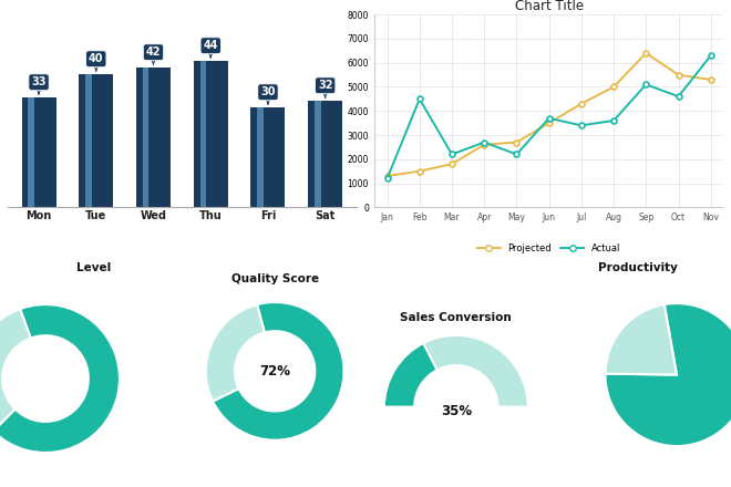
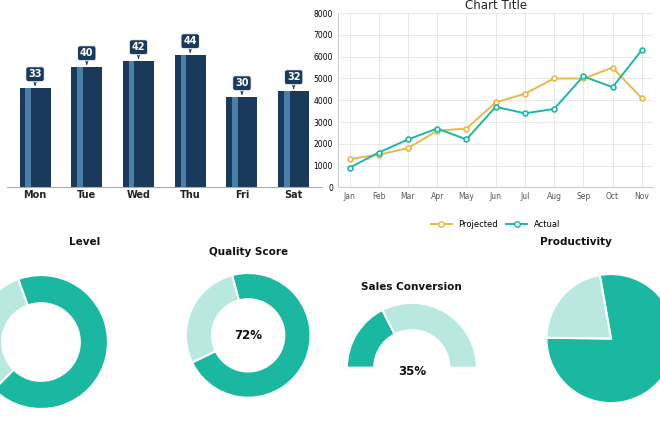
Chart Title/Actual/Jan: 1200 -> 900
Chart Title/Actual/Feb: 4500 -> 1600
Chart Title/Projected/Jun: 3500 -> 3900
Chart Title/Projected/Sep: 6400 -> 5000
Chart Title/Projected/Nov: 5300 -> 4100
